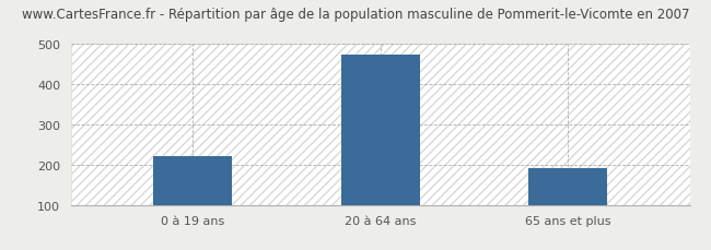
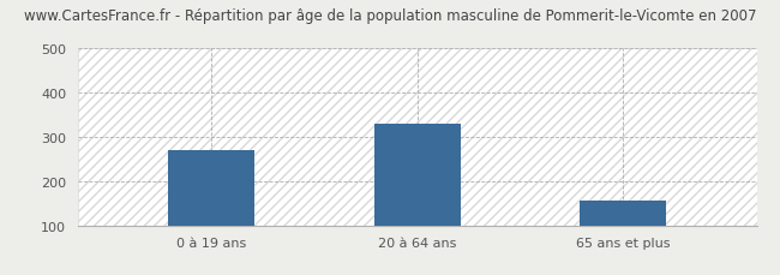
0 à 19 ans: 220 -> 270
20 à 64 ans: 475 -> 330
65 ans et plus: 192 -> 155
